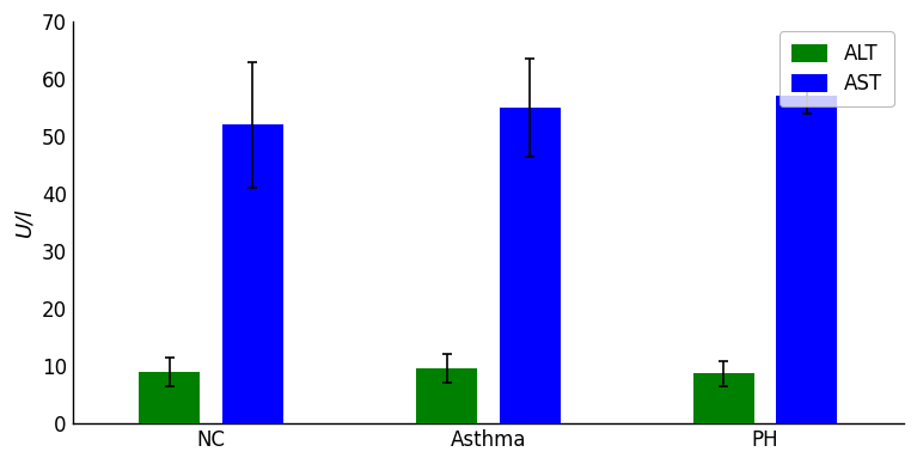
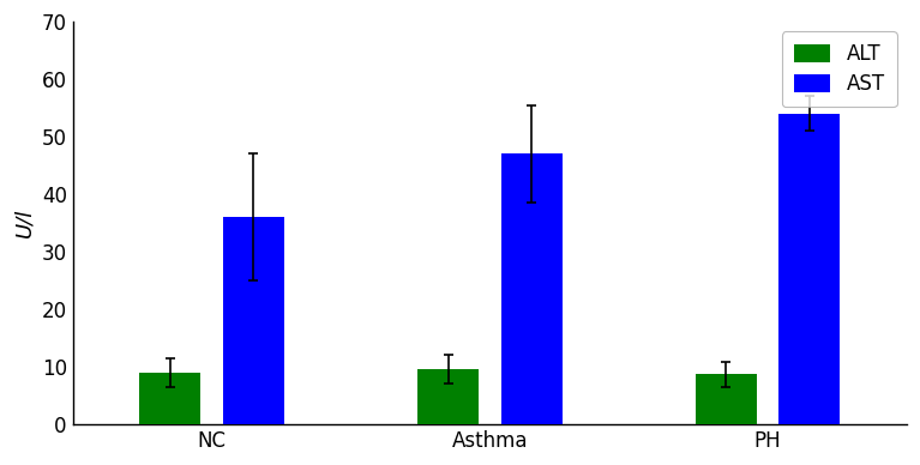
AST/NC: 52 -> 36
AST/Asthma: 55 -> 47
AST/PH: 57 -> 54
